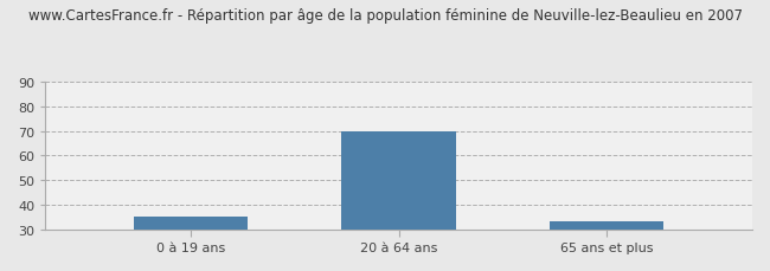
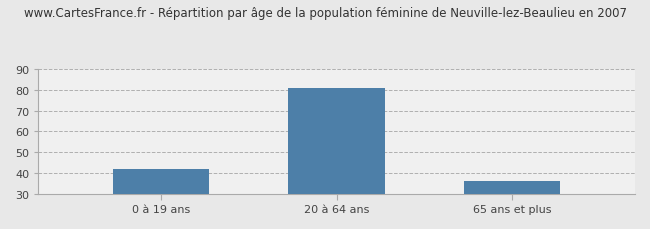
0 à 19 ans: 35 -> 42
20 à 64 ans: 70 -> 81
65 ans et plus: 33 -> 36
